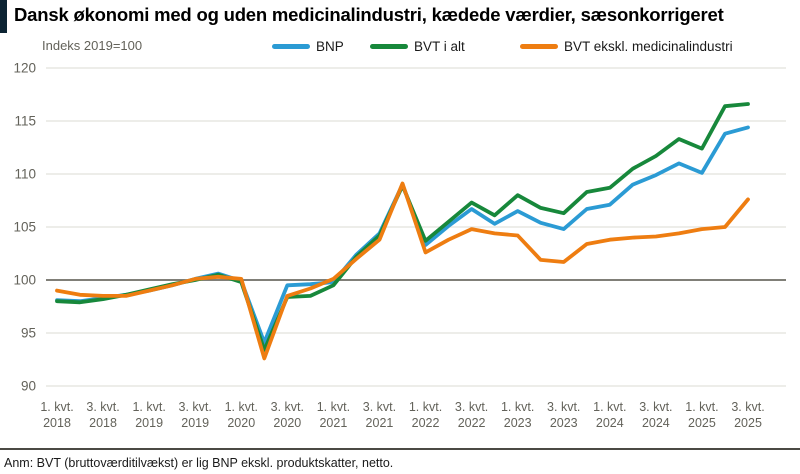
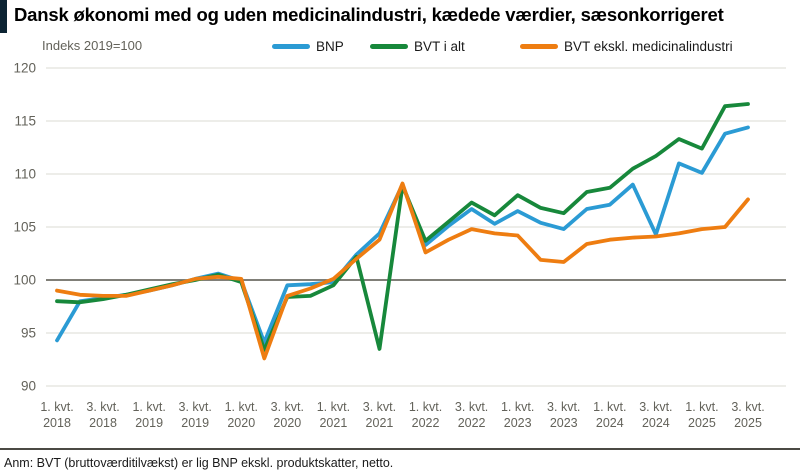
BNP/1. kvt. 2018: 98.1 -> 94.3
BVT i alt/3. kvt. 2021: 104.2 -> 93.5
BNP/3. kvt. 2024: 109.9 -> 104.3
